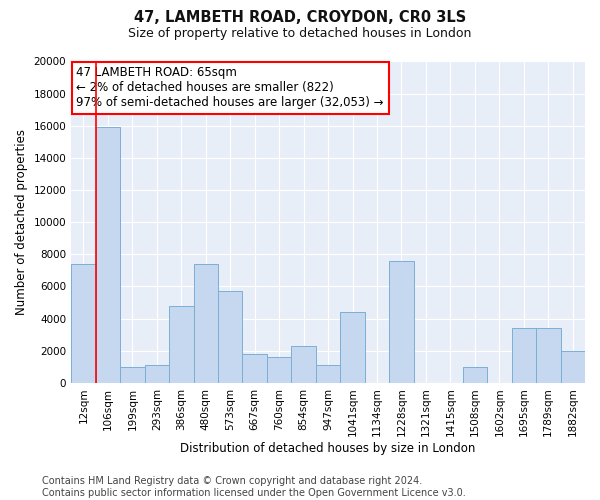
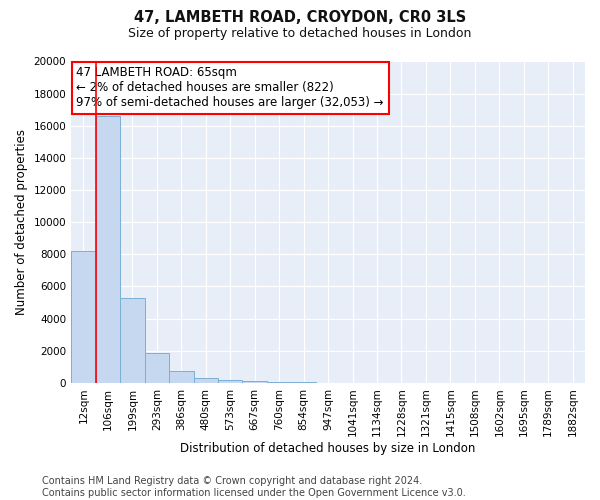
12sqm: 7400 -> 8200
106sqm: 15900 -> 16600
199sqm: 1000 -> 5300
293sqm: 1100 -> 1800
386sqm: 4800 -> 700
480sqm: 7400 -> 300
573sqm: 5700 -> 200
667sqm: 1800 -> 100
760sqm: 1600 -> 100
854sqm: 2300 -> 0
947sqm: 1100 -> 0
1041sqm: 4400 -> 0
1228sqm: 7600 -> 0
1508sqm: 1000 -> 0
1695sqm: 3400 -> 0
1789sqm: 3400 -> 0
1882sqm: 2000 -> 0
